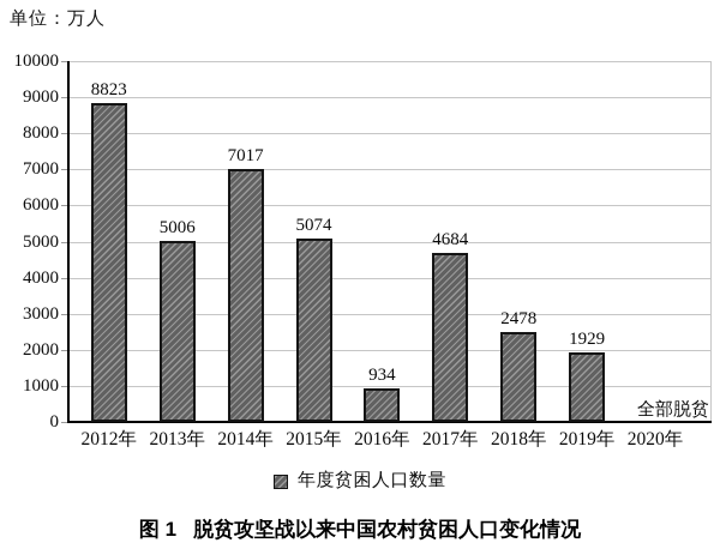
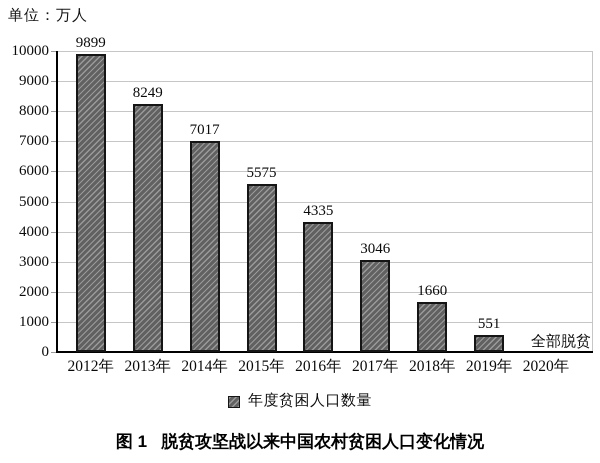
2012年: 8823 -> 9899
2013年: 5006 -> 8249
2015年: 5074 -> 5575
2016年: 934 -> 4335
2017年: 4684 -> 3046
2018年: 2478 -> 1660
2019年: 1929 -> 551
